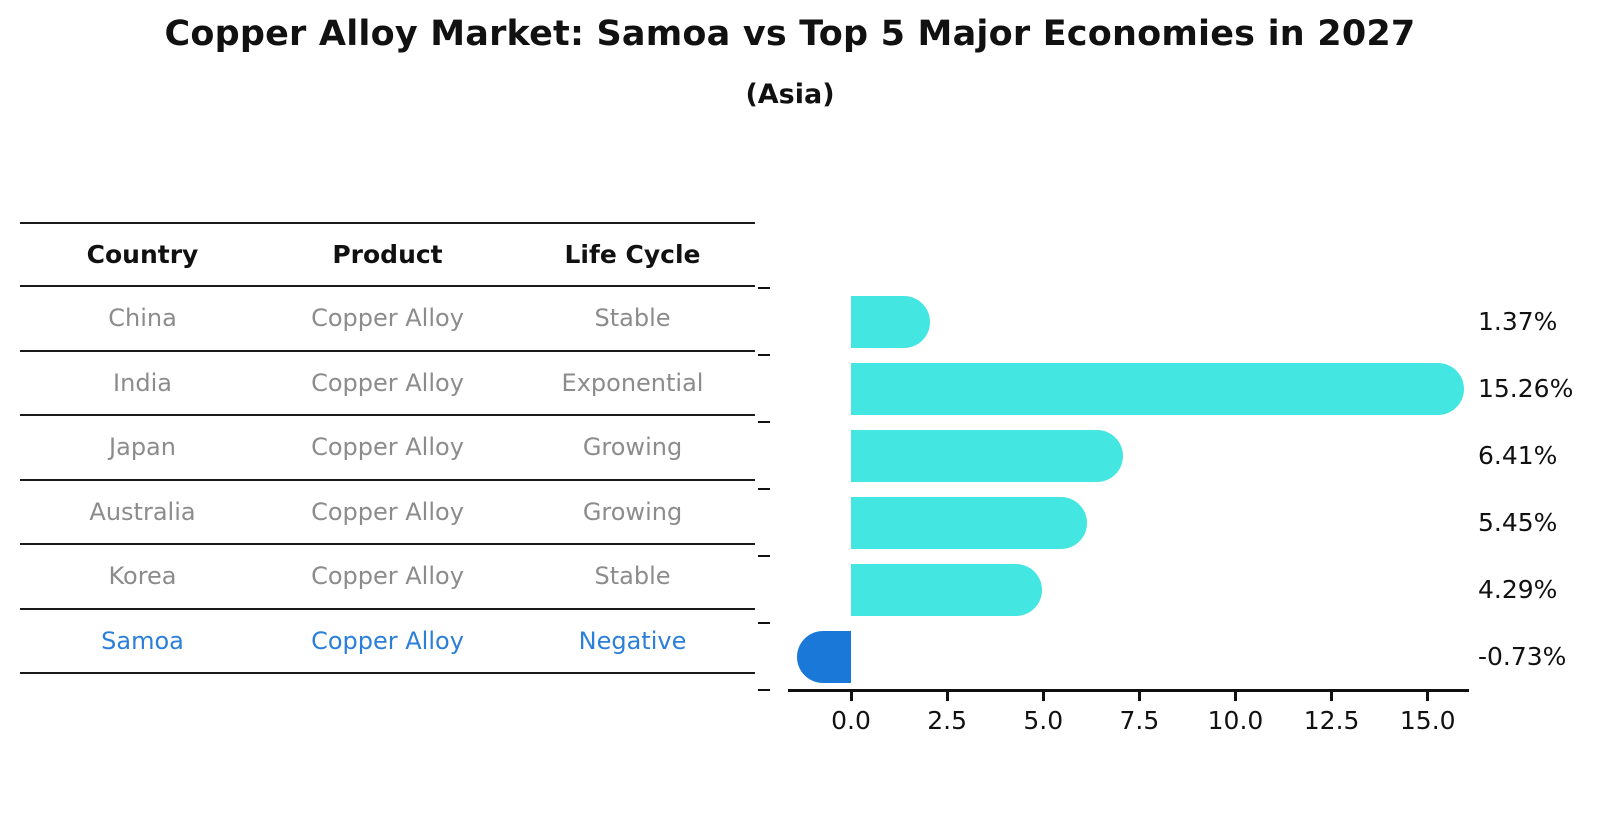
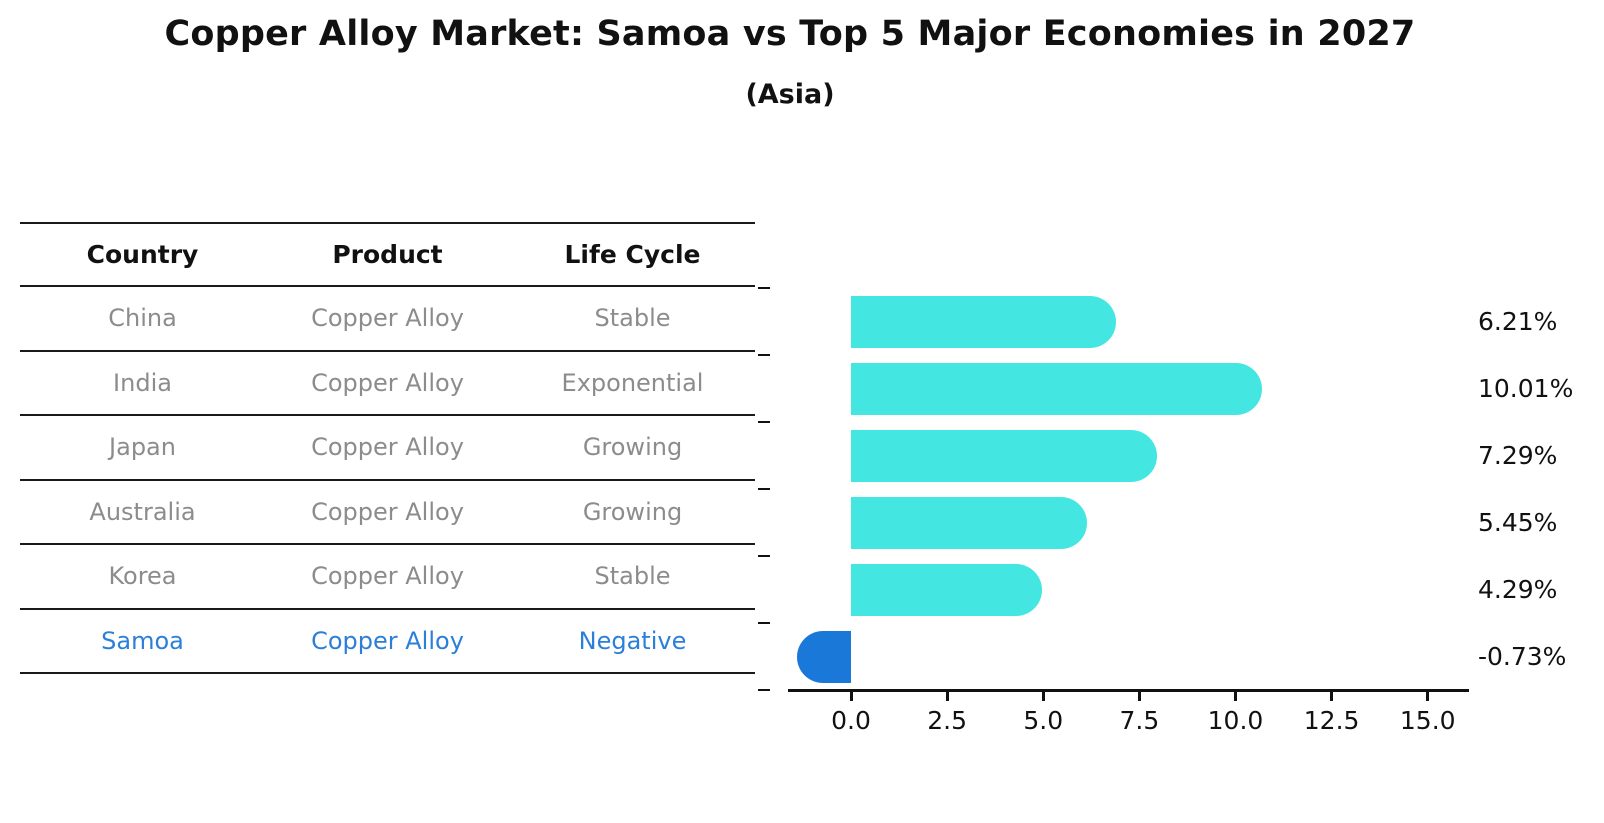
China: 1.37% -> 6.21%
India: 15.26% -> 10.01%
Japan: 6.41% -> 7.29%
